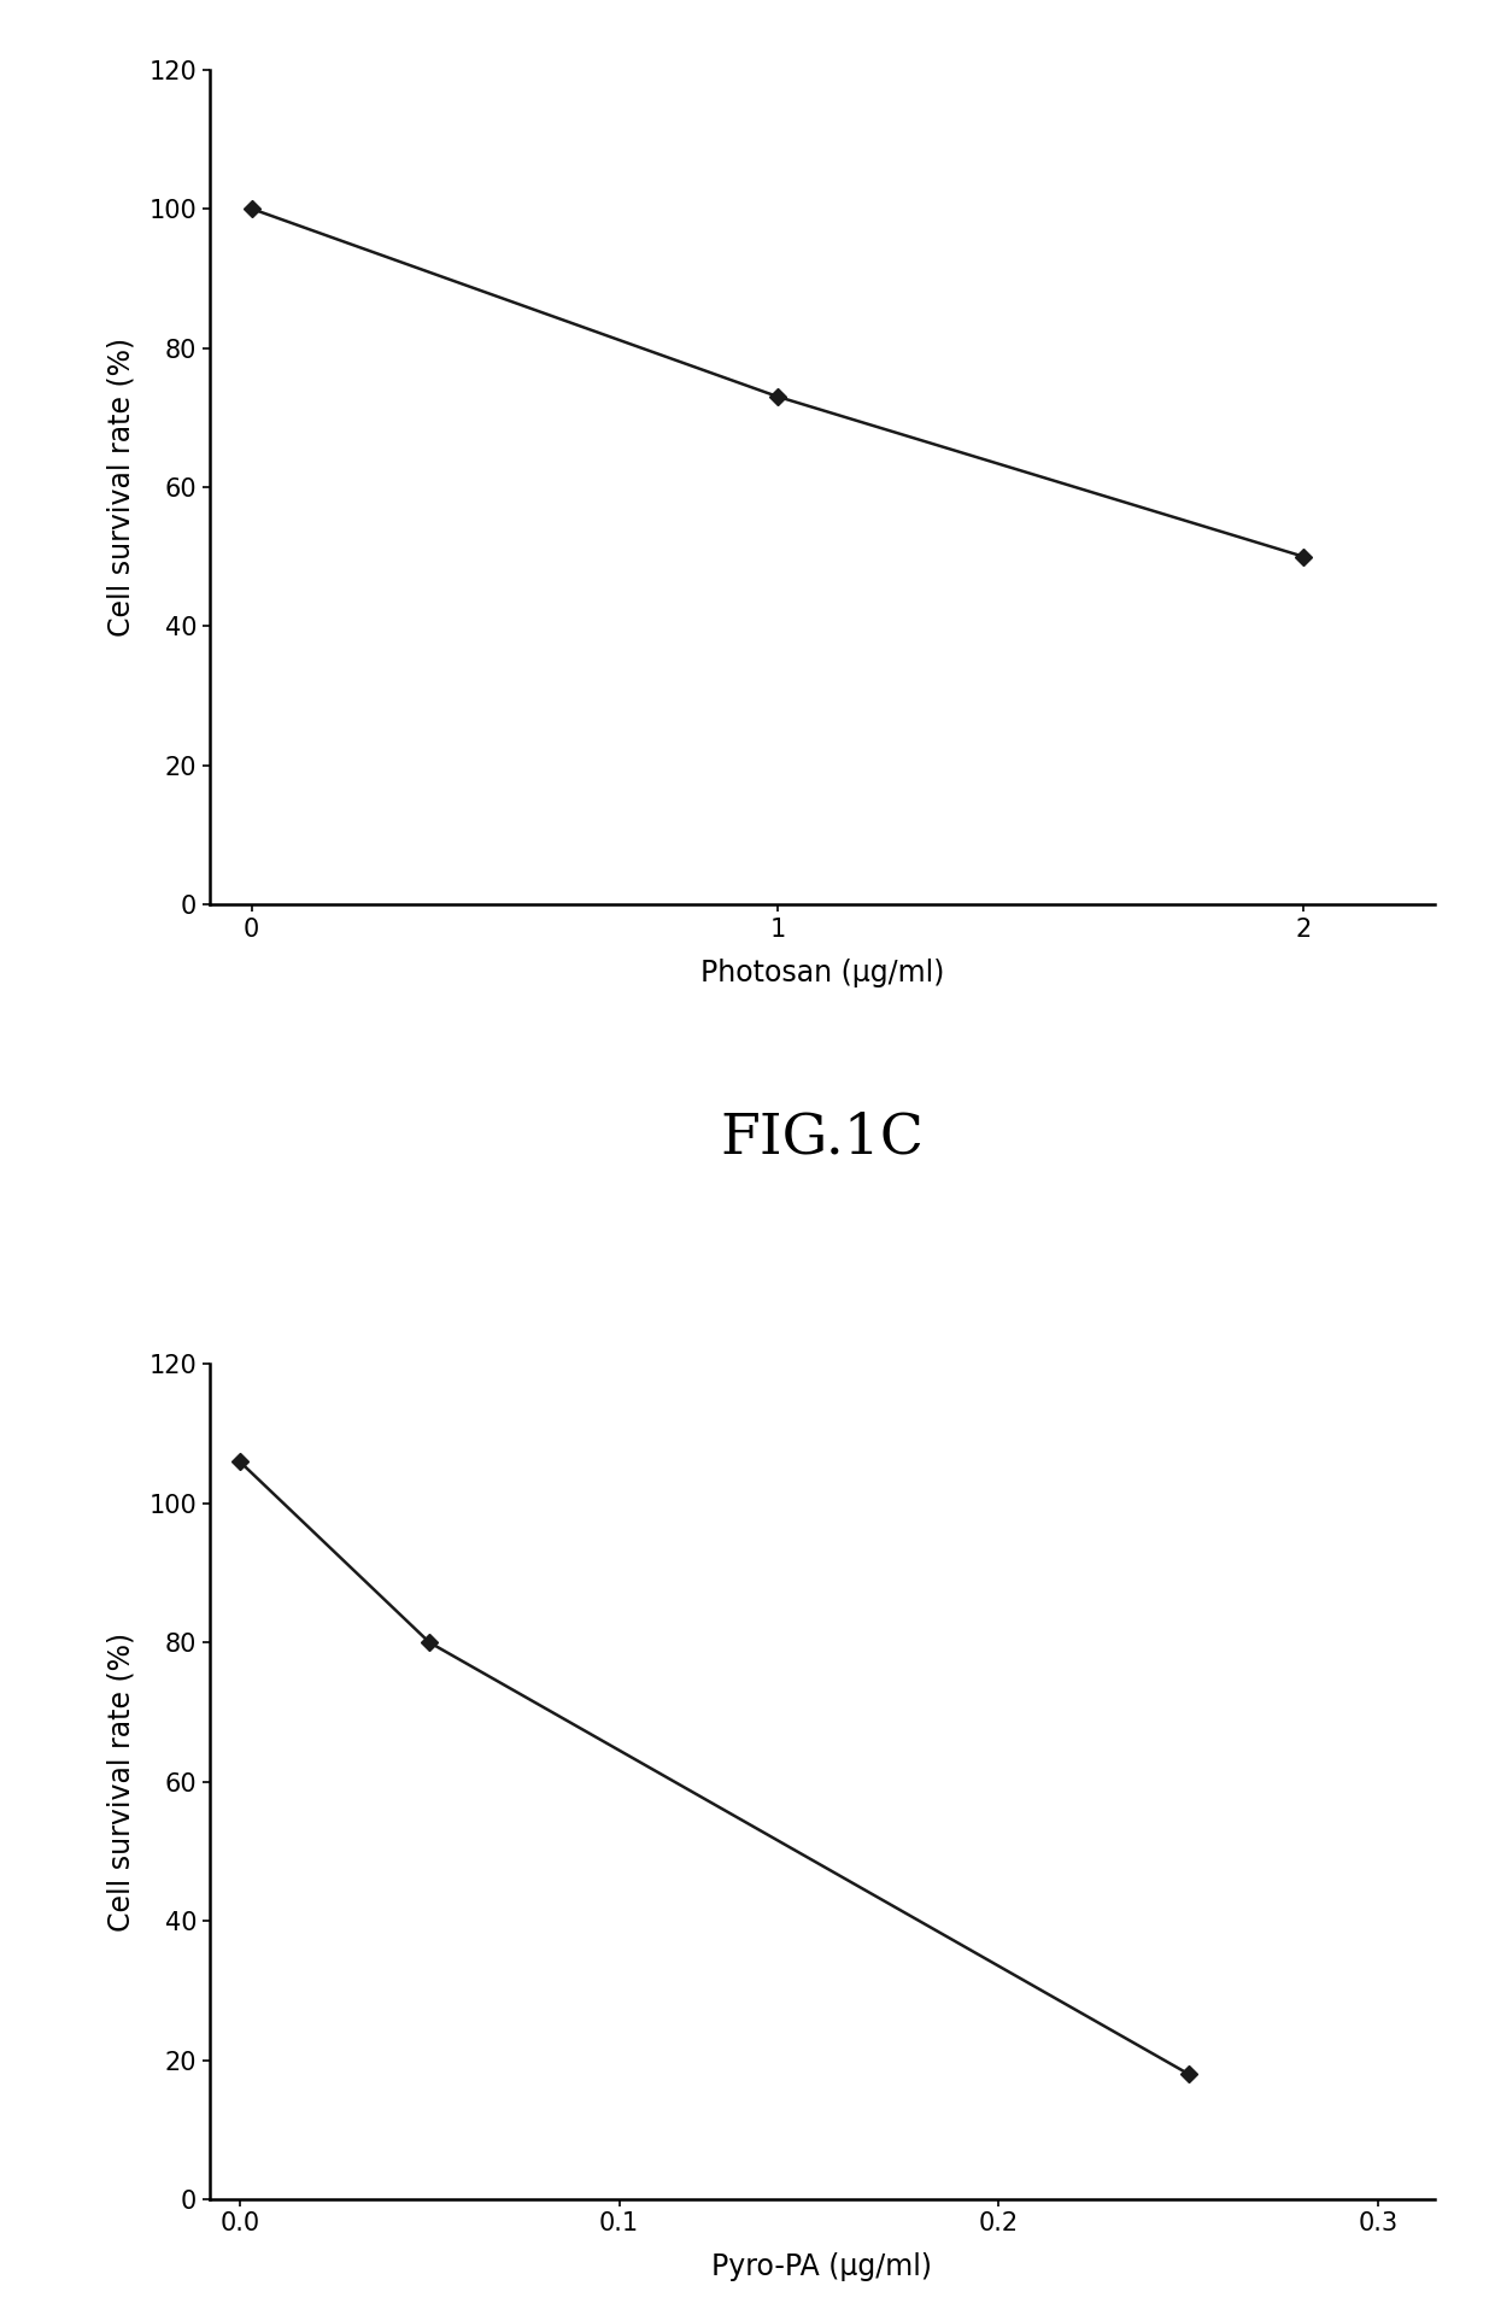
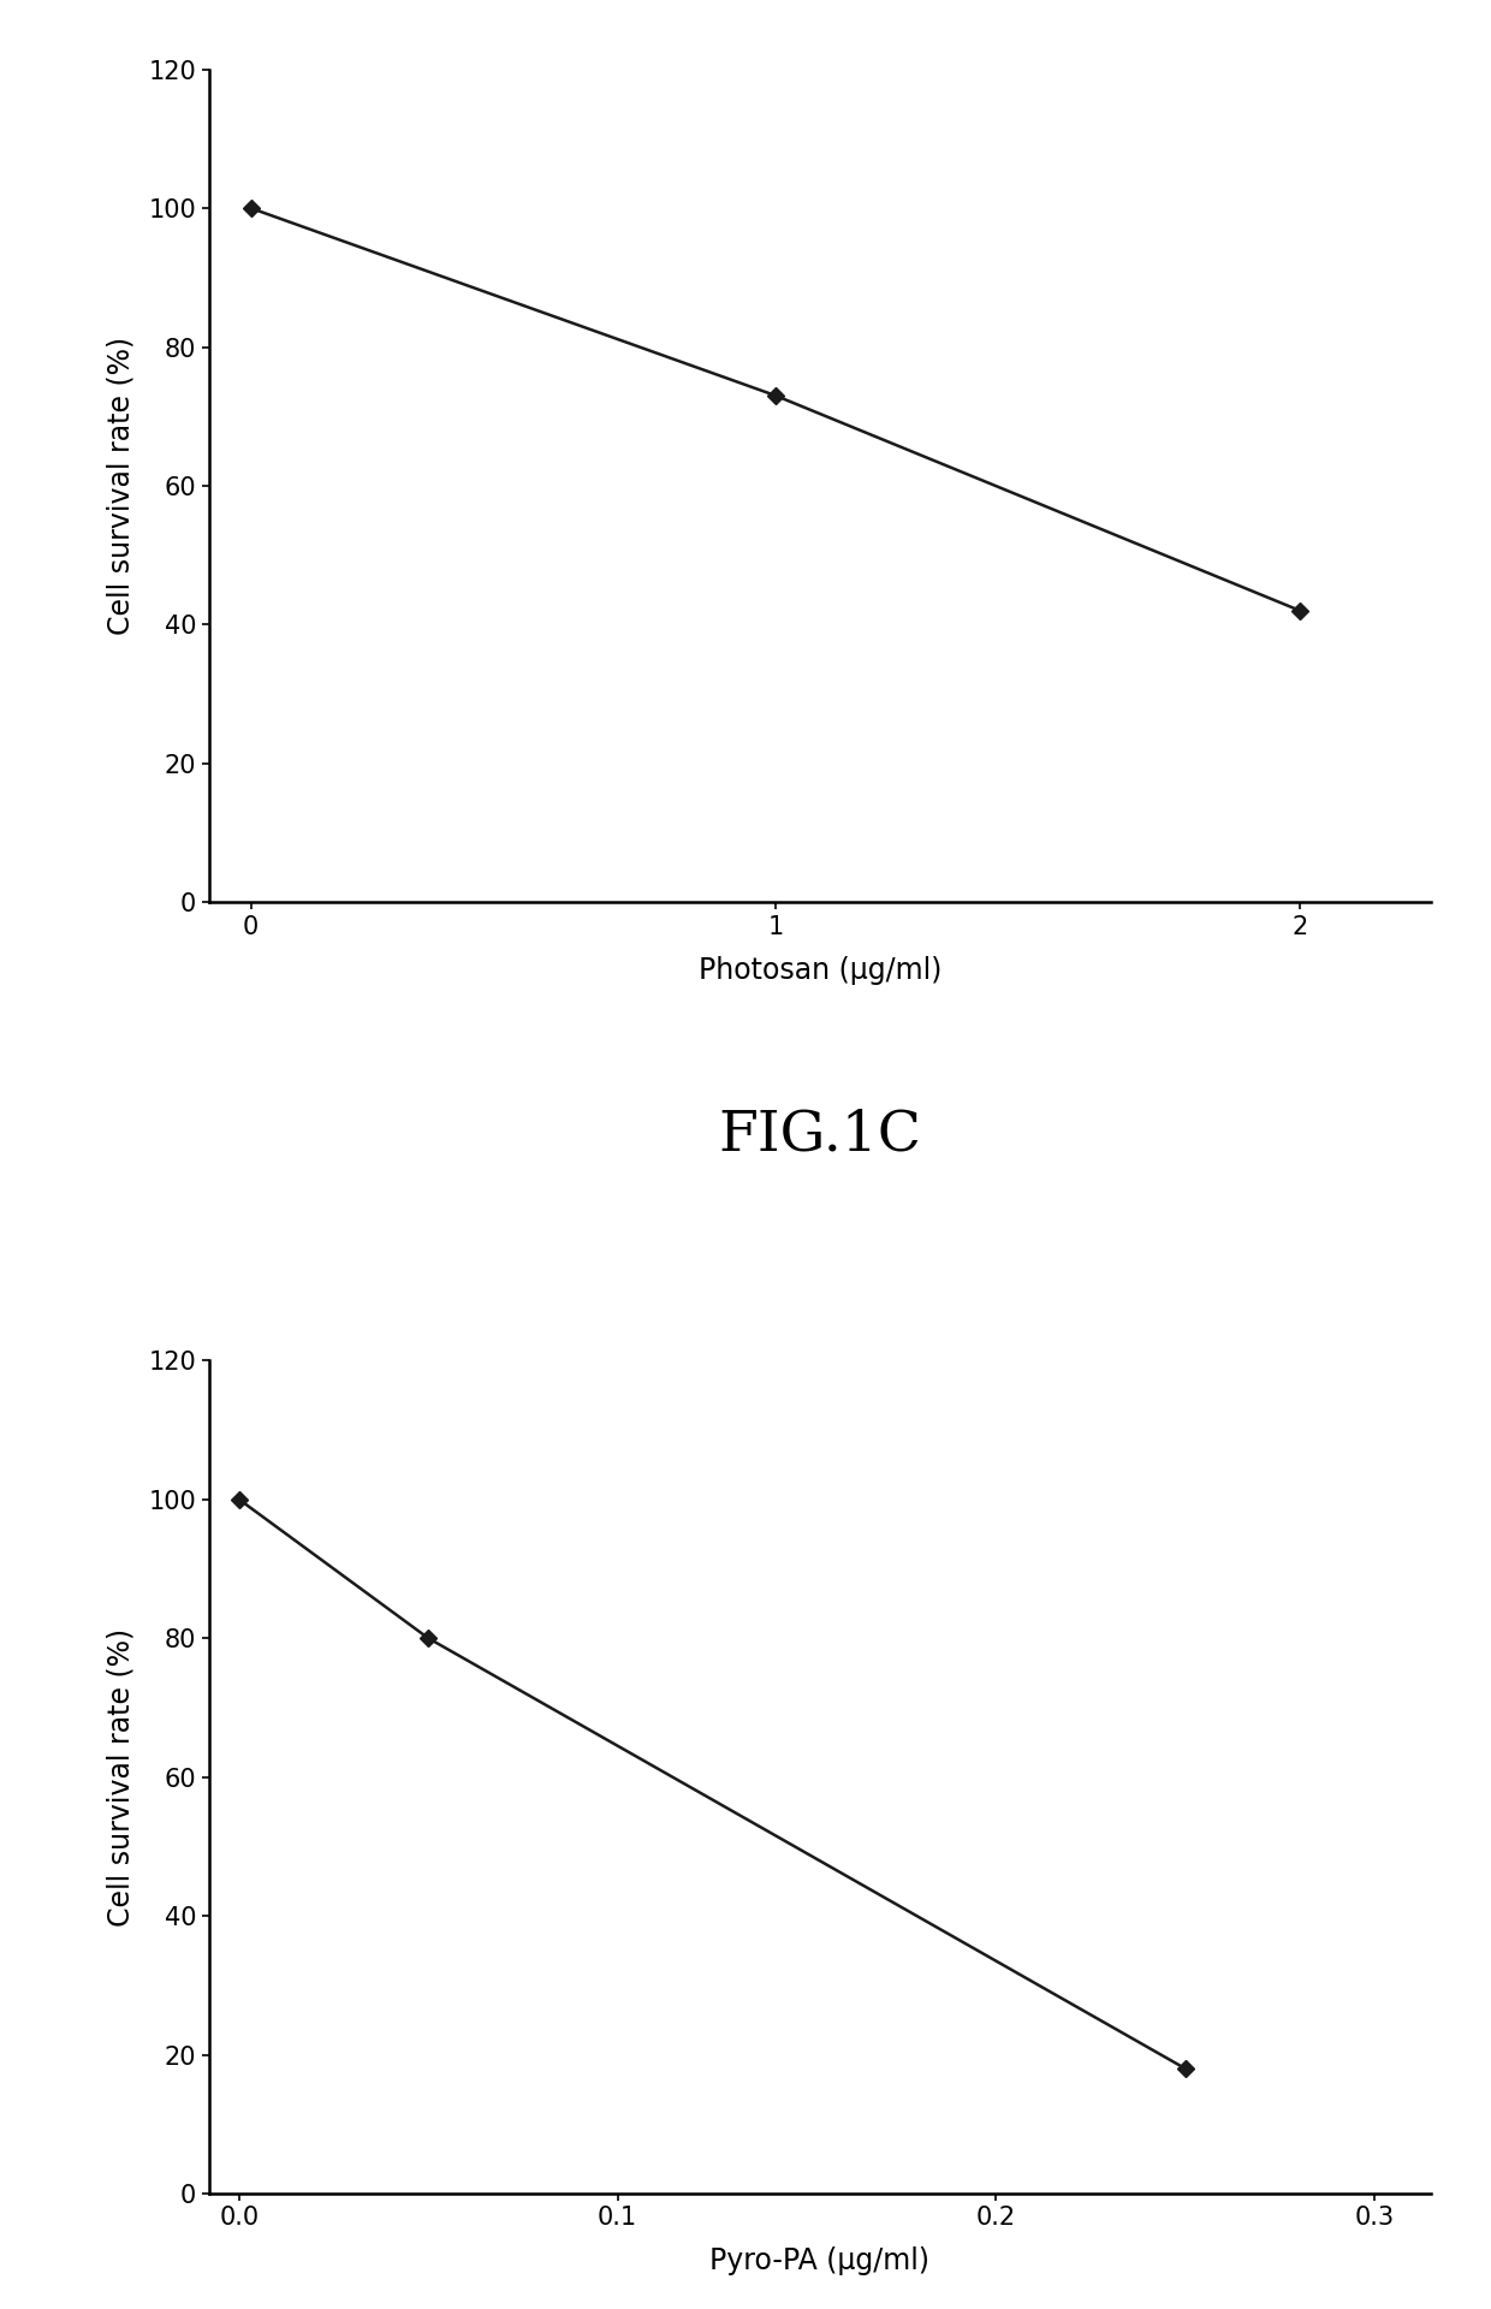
2: 50 -> 42
0.0: 106 -> 100
